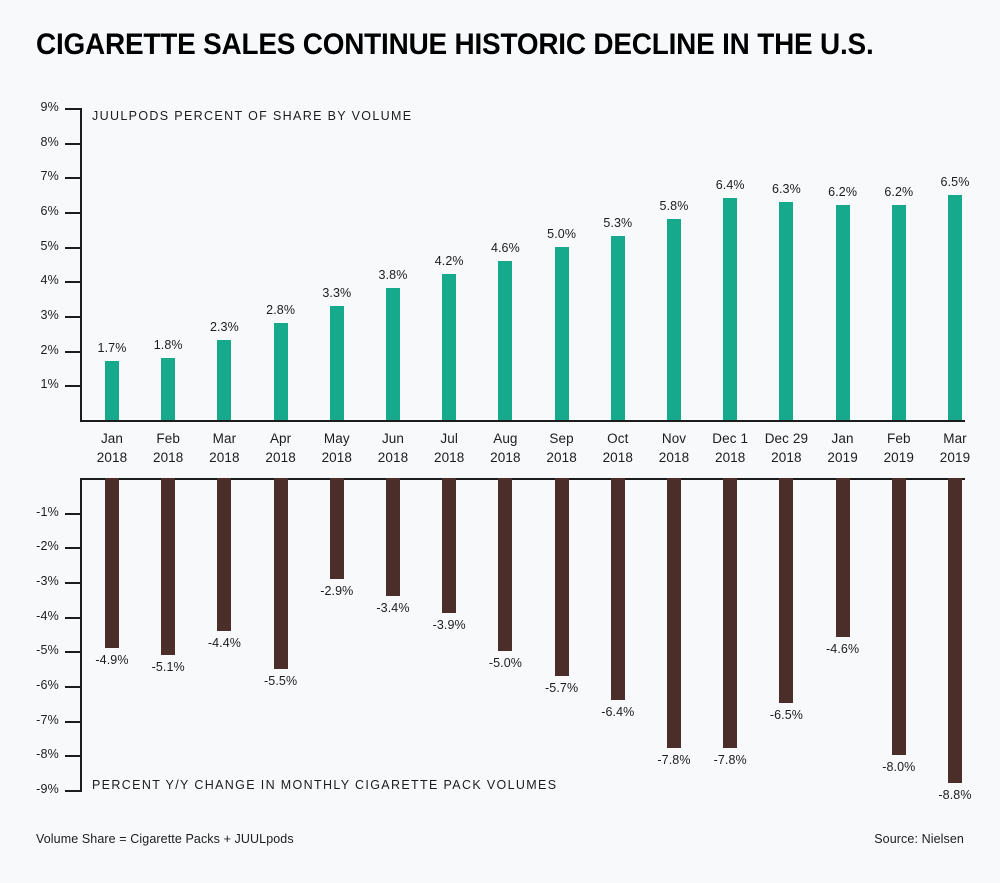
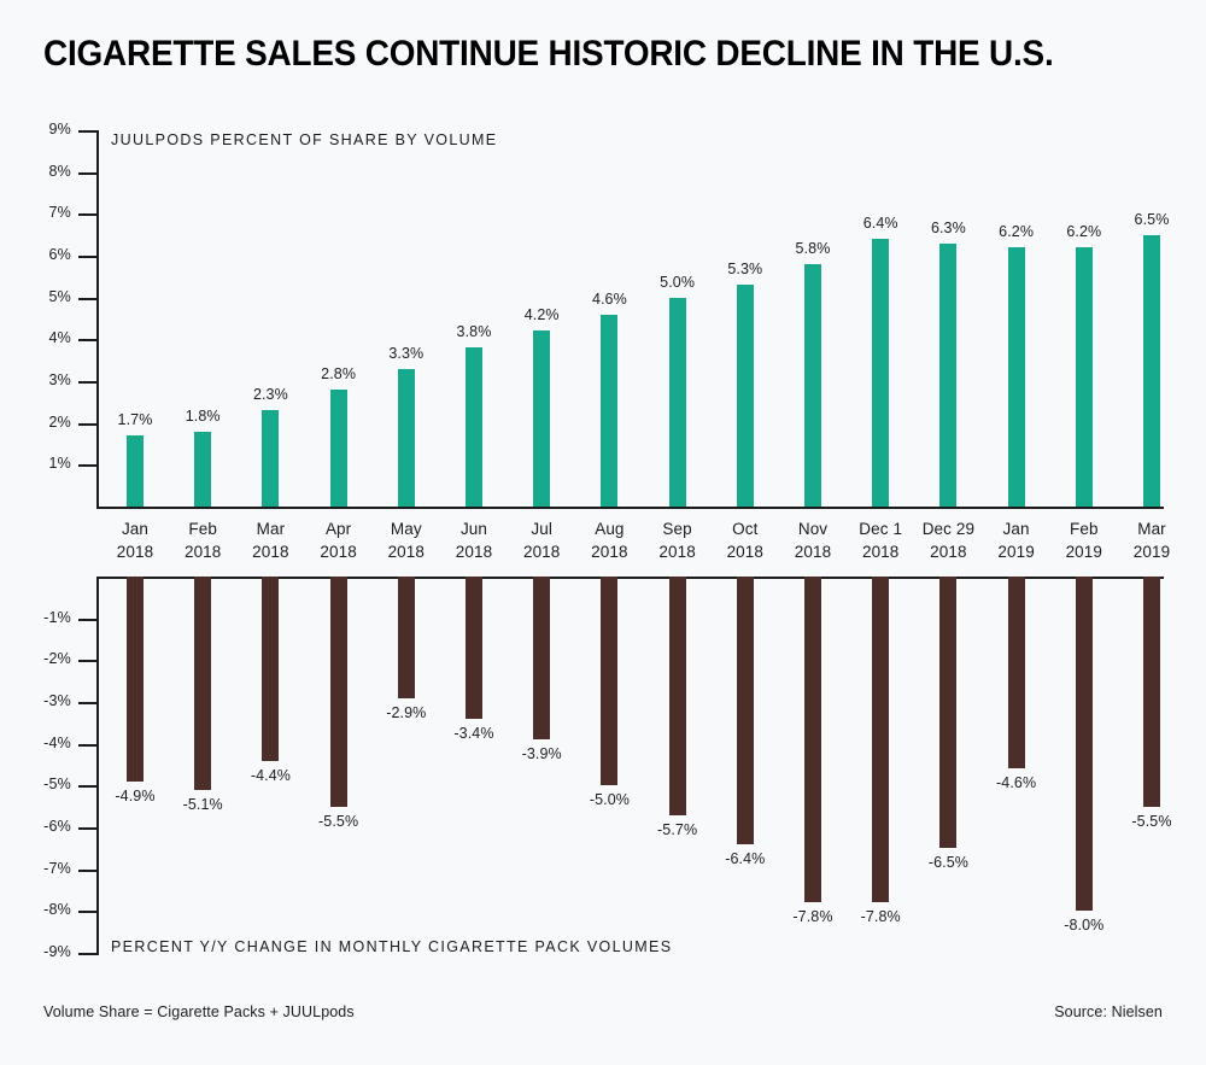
PERCENT Y/Y CHANGE IN MONTHLY CIGARETTE PACK VOLUMES/Mar 2019: -8.8% -> -5.5%
